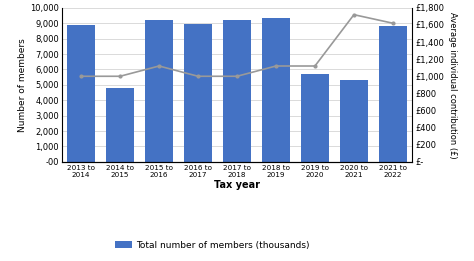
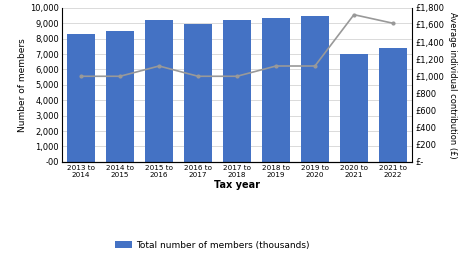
Total number of members (thousands)/2013 to 2014: 8,900 -> 8,300
Total number of members (thousands)/2014 to 2015: 4,800 -> 8,500
Total number of members (thousands)/2019 to 2020: 5,700 -> 9,500
Total number of members (thousands)/2020 to 2021: 5,300 -> 7,000
Total number of members (thousands)/2021 to 2022: 8,800 -> 7,400
